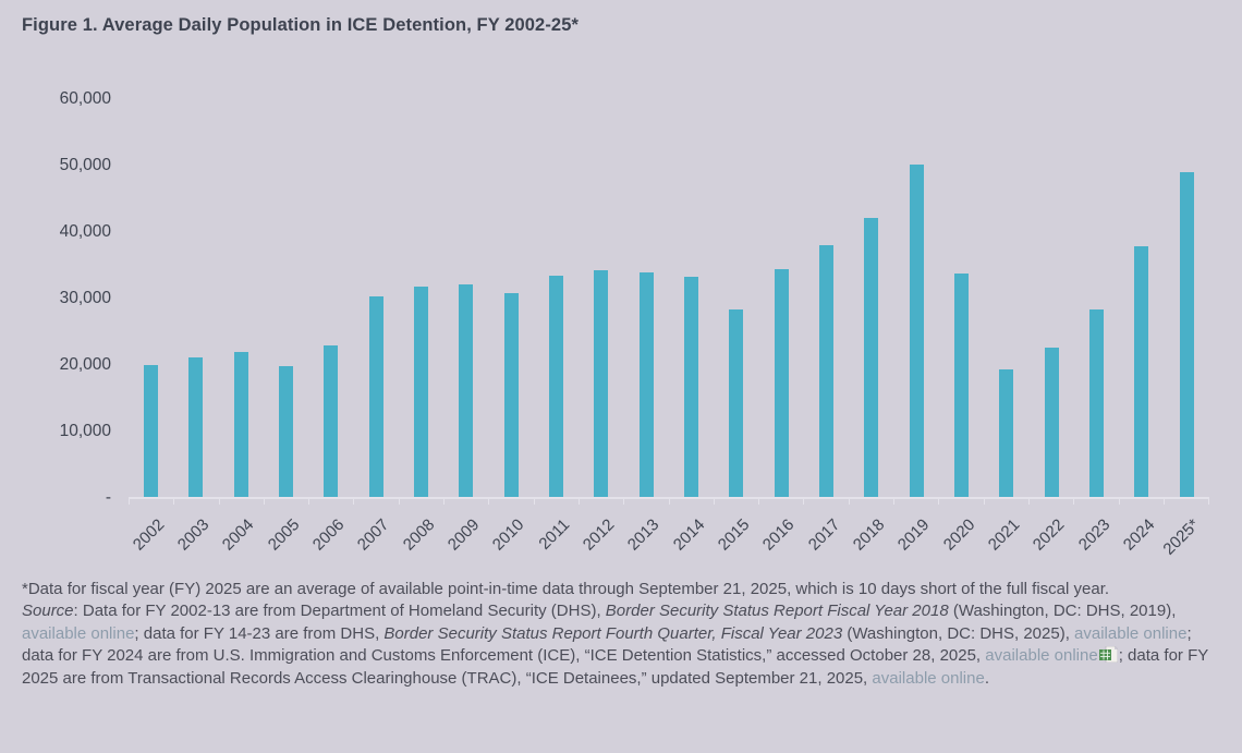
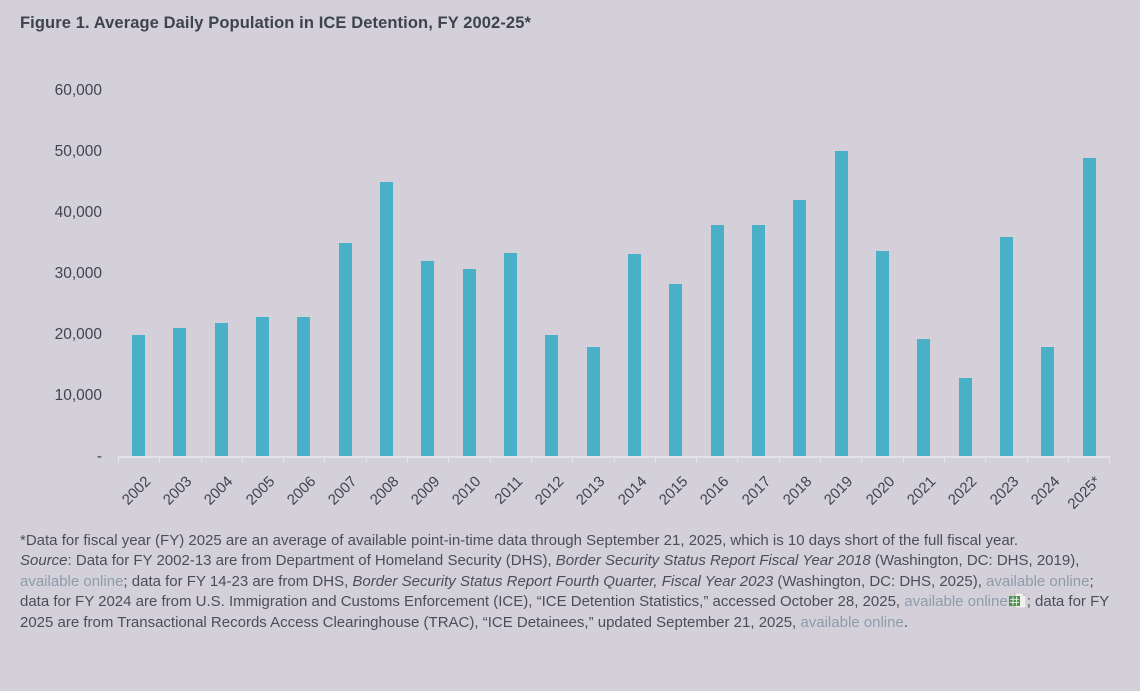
2005: 20000 -> 23000
2007: 30000 -> 35000
2008: 32000 -> 45000
2012: 34000 -> 20000
2013: 34000 -> 18000
2016: 34000 -> 38000
2022: 23000 -> 13000
2023: 28000 -> 36000
2024: 38000 -> 18000
